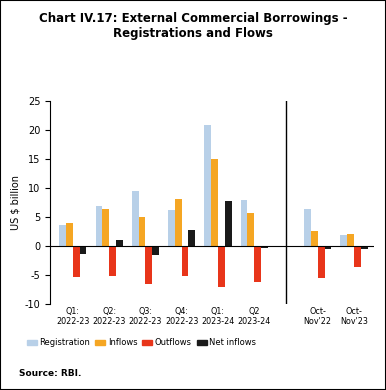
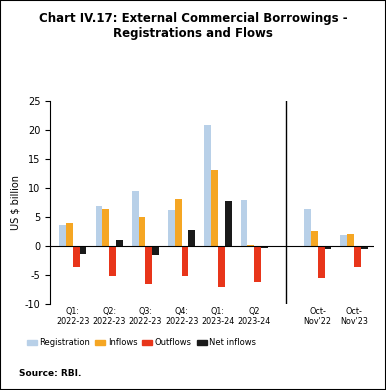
Outflows/Q1: 2022-23: -5.3 -> -3.6
Inflows/Q1: 2023-24: 15.0 -> 13.2
Inflows/Q2 2023-24: 5.8 -> 0.2
